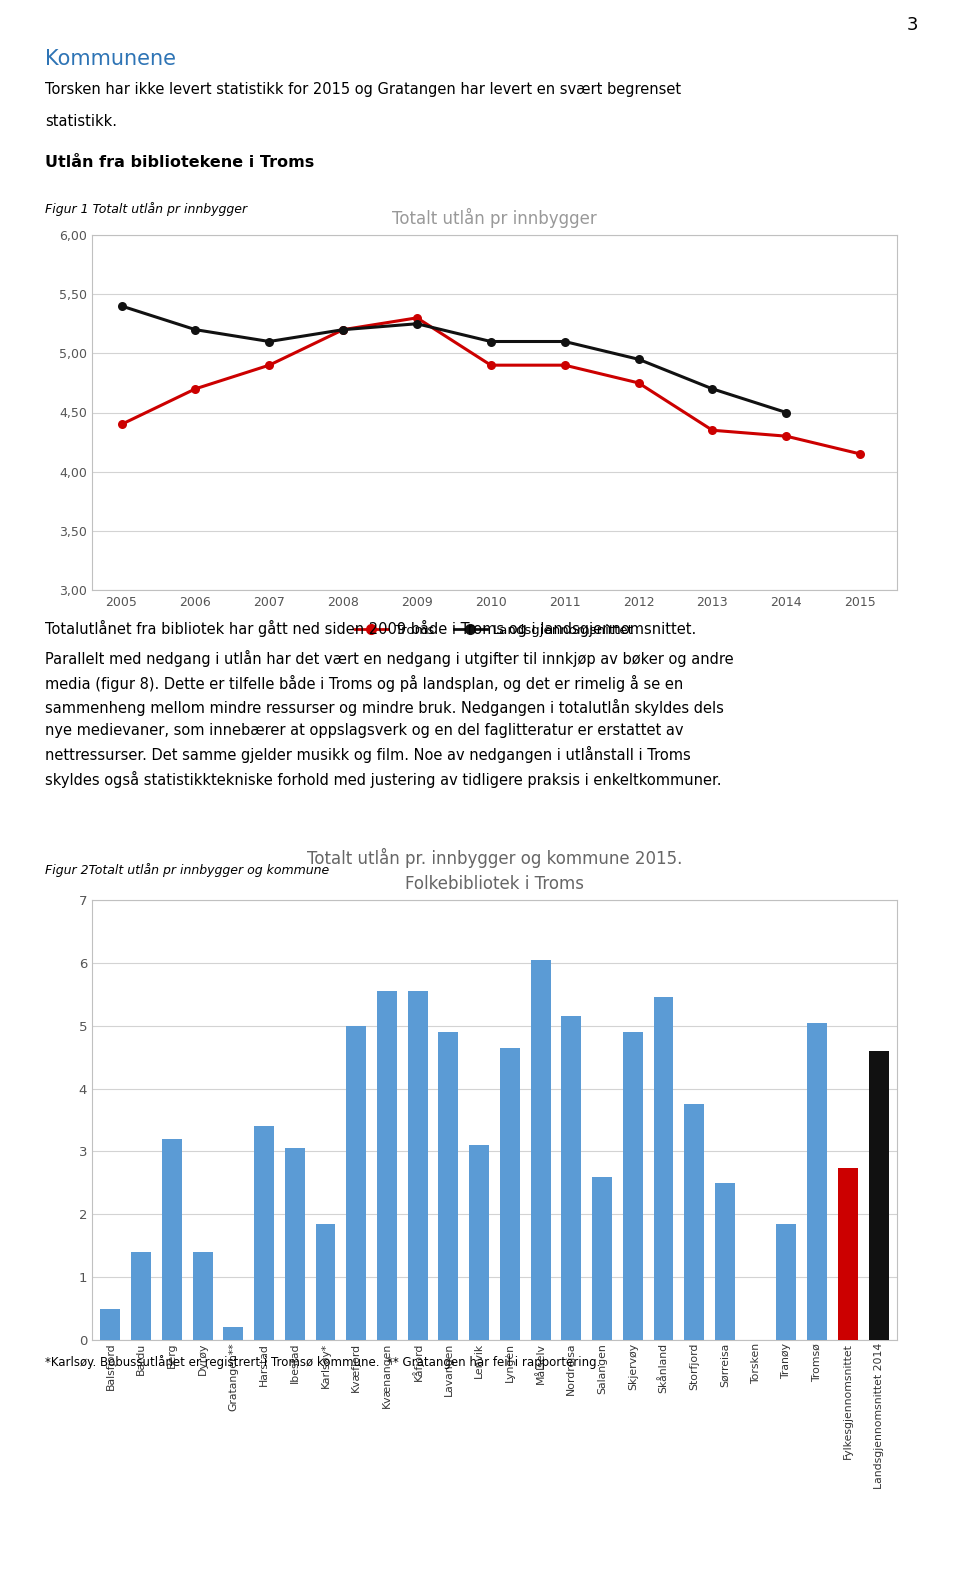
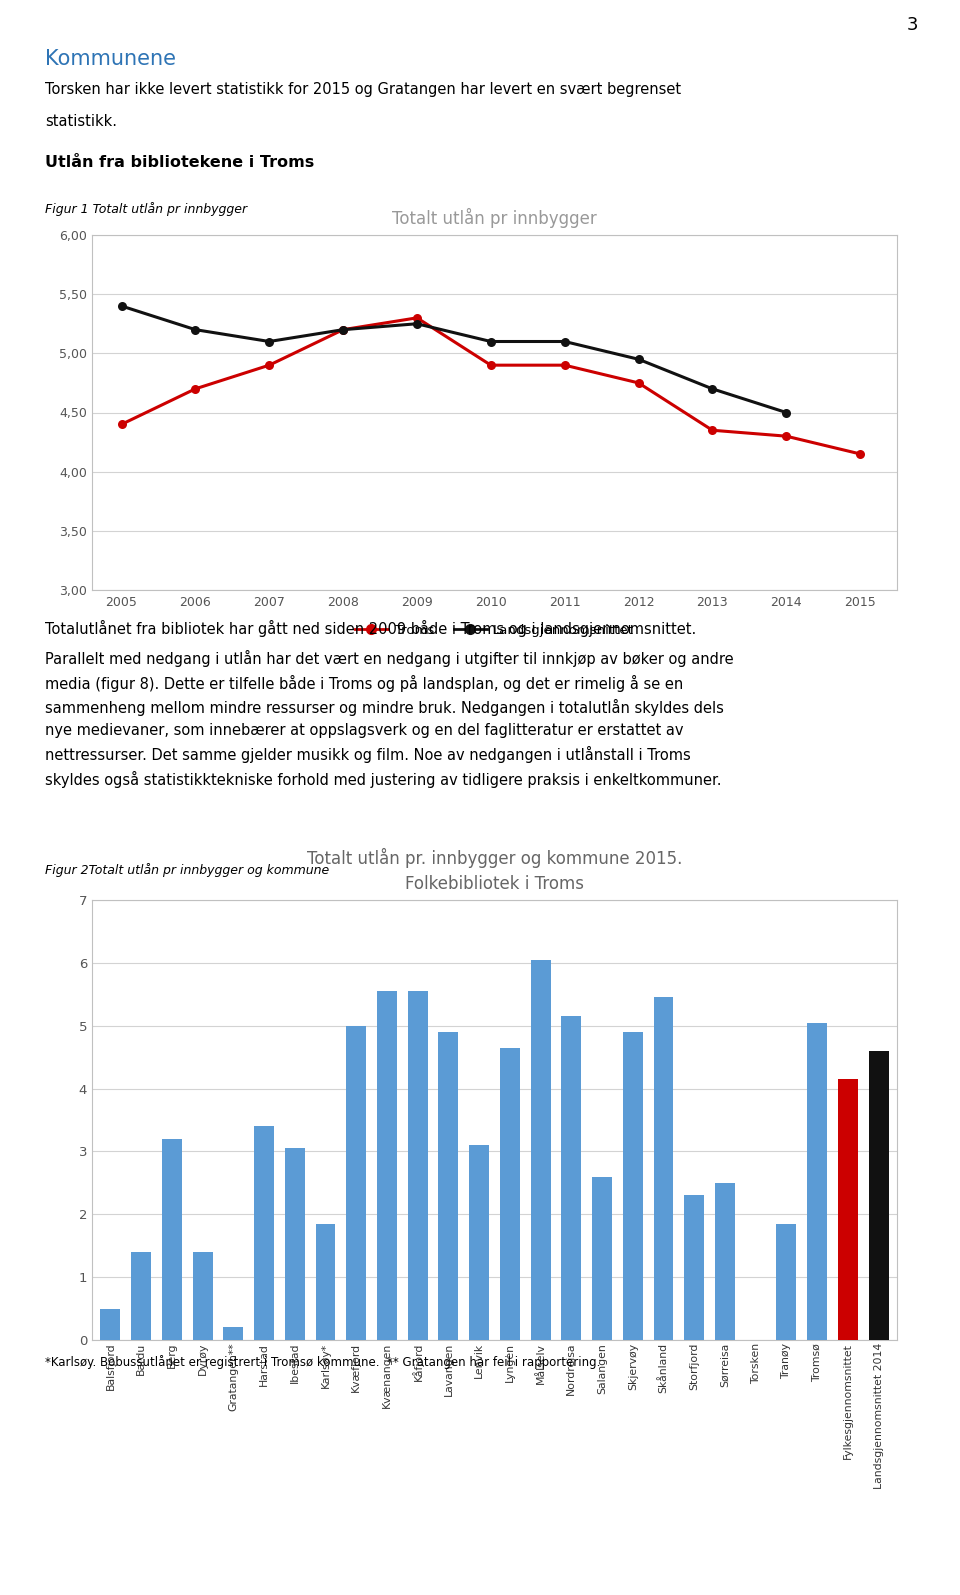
Storfjord: 3.76 -> 2.30
Fylkesgjennomsnittet: 2.74 -> 4.15
